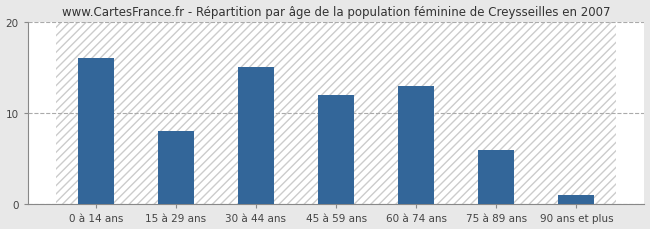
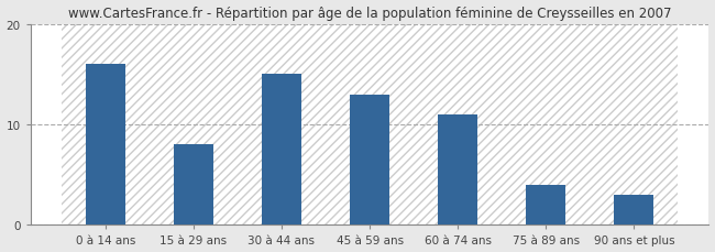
45 à 59 ans: 12 -> 13
60 à 74 ans: 13 -> 11
75 à 89 ans: 6 -> 4
90 ans et plus: 1 -> 3
